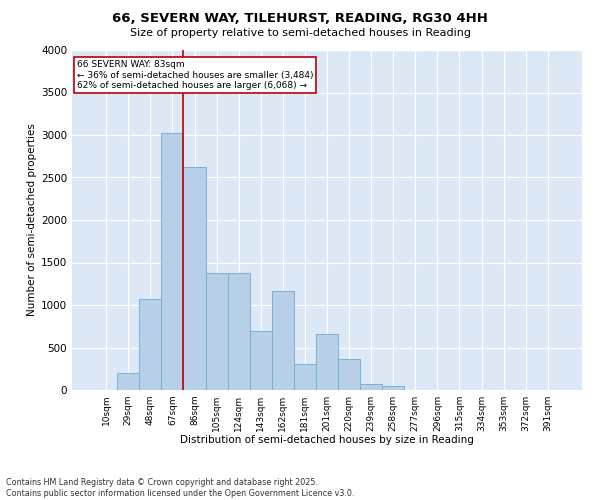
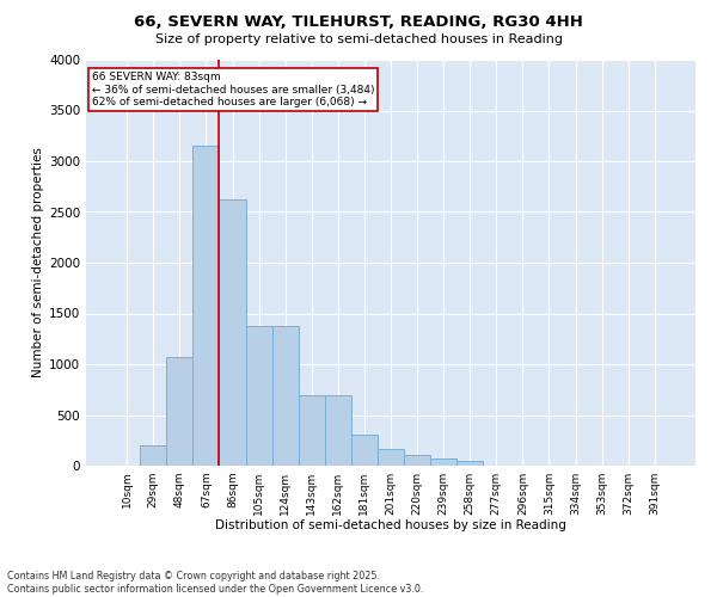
67sqm: 3020 -> 3150
162sqm: 1160 -> 700
201sqm: 660 -> 160
220sqm: 360 -> 110
